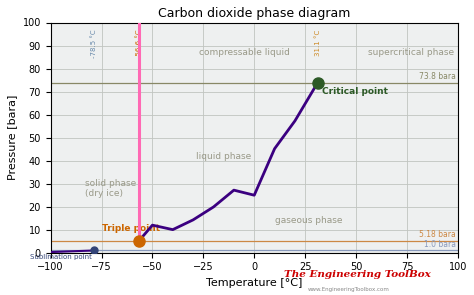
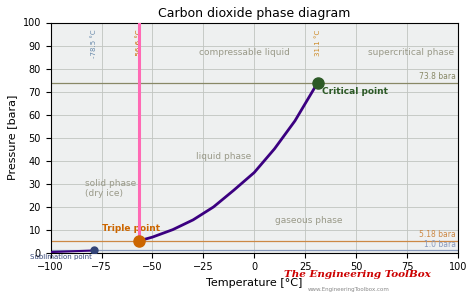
−50: 12.0 -> 6.8
0: 25.0 -> 34.9
